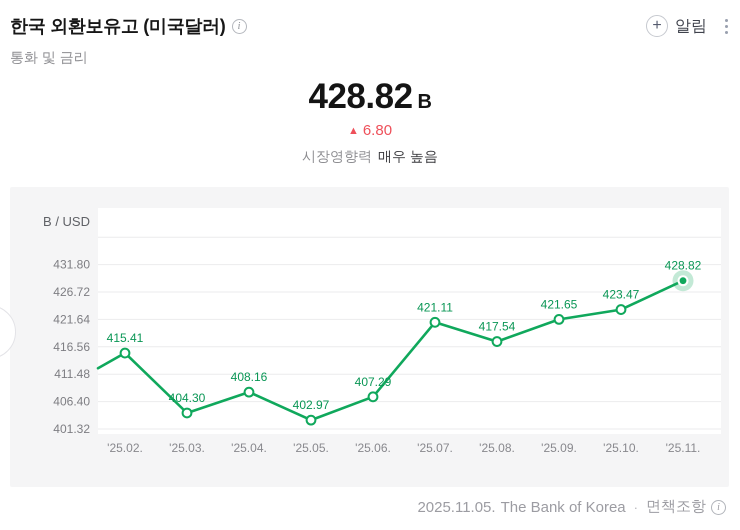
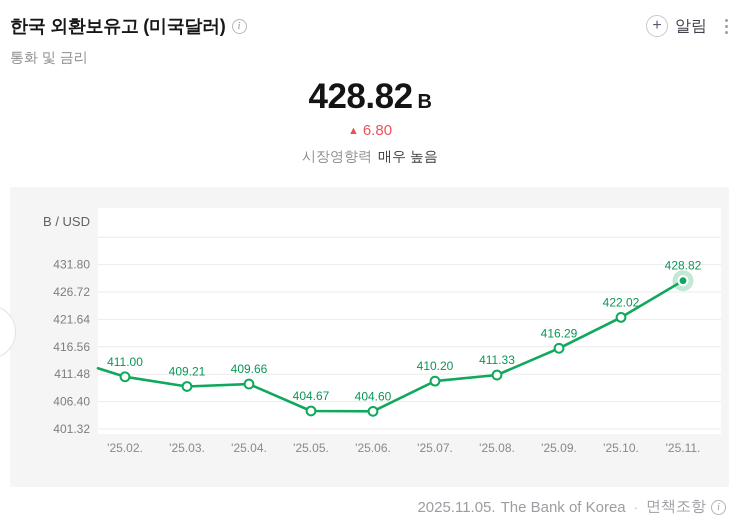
'25.02.: 415.41 -> 411.00
'25.03.: 404.30 -> 409.21
'25.04.: 408.16 -> 409.66
'25.05.: 402.97 -> 404.67
'25.06.: 407.29 -> 404.60
'25.07.: 421.11 -> 410.20
'25.08.: 417.54 -> 411.33
'25.09.: 421.65 -> 416.29
'25.10.: 423.47 -> 422.02
